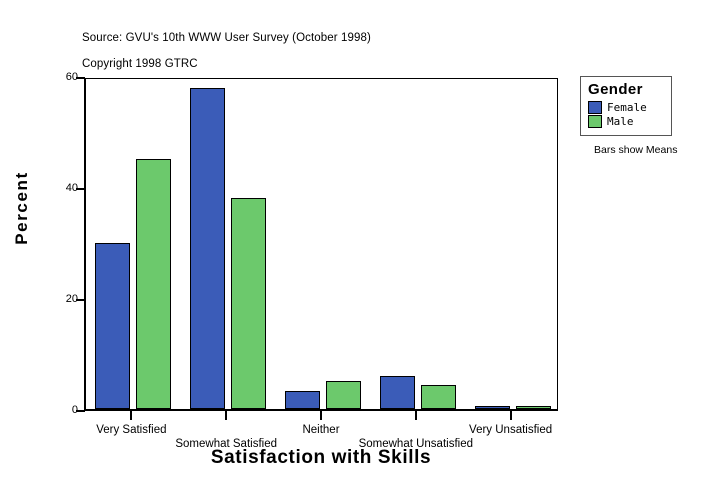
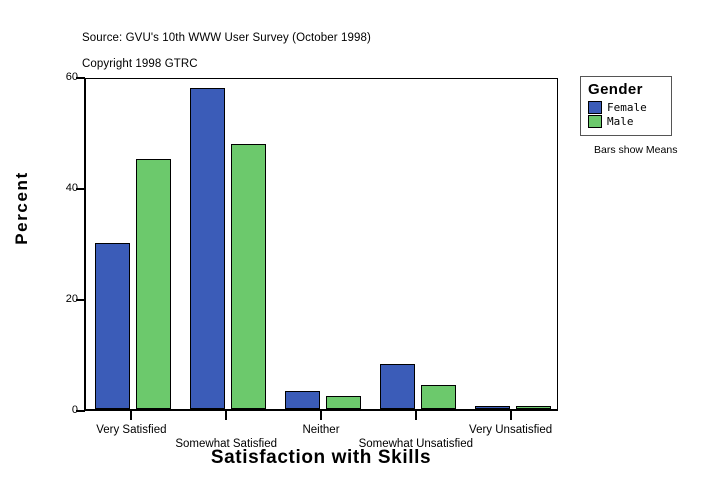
Male/Somewhat Satisfied: 38 -> 48
Male/Neither: 5 -> 2
Female/Somewhat Unsatisfied: 6 -> 8
